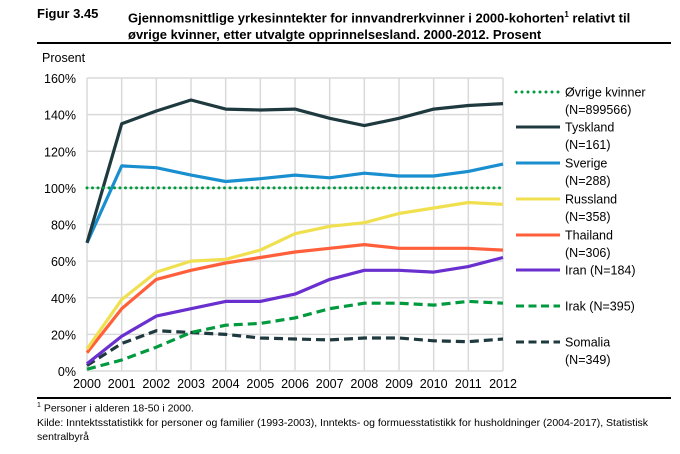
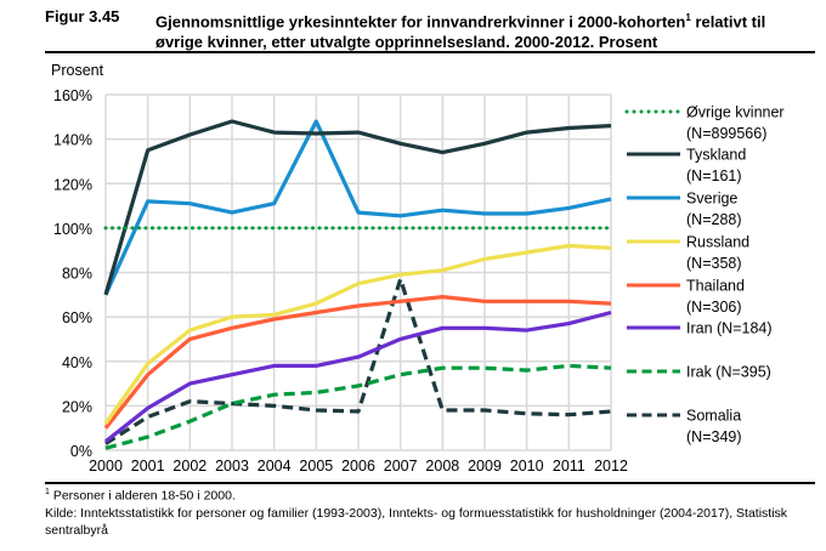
Sverige/2004: 104% -> 111%
Sverige/2005: 105% -> 148%
Somalia/2007: 17% -> 77%
